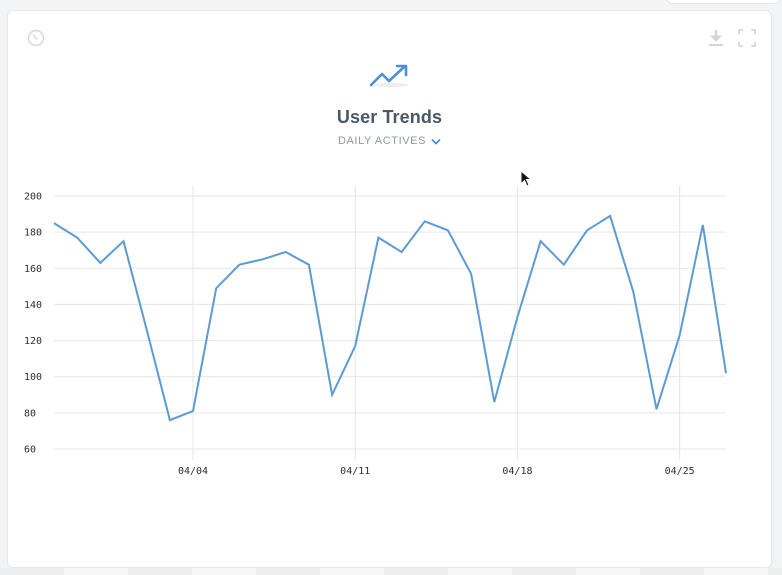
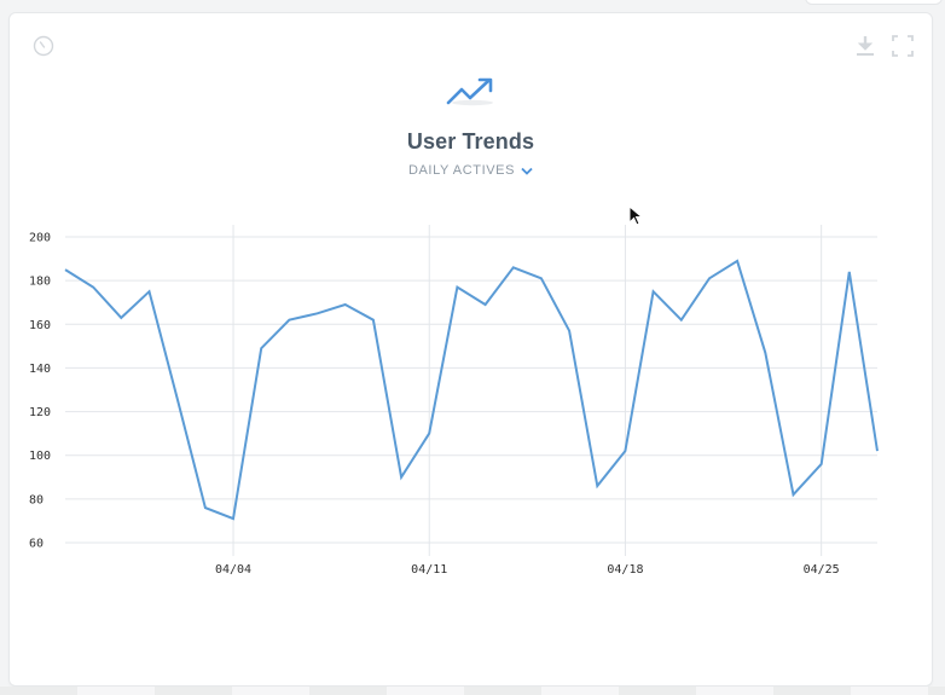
04/04: 81 -> 71
04/11: 117 -> 110
04/18: 133 -> 102
04/25: 123 -> 96
